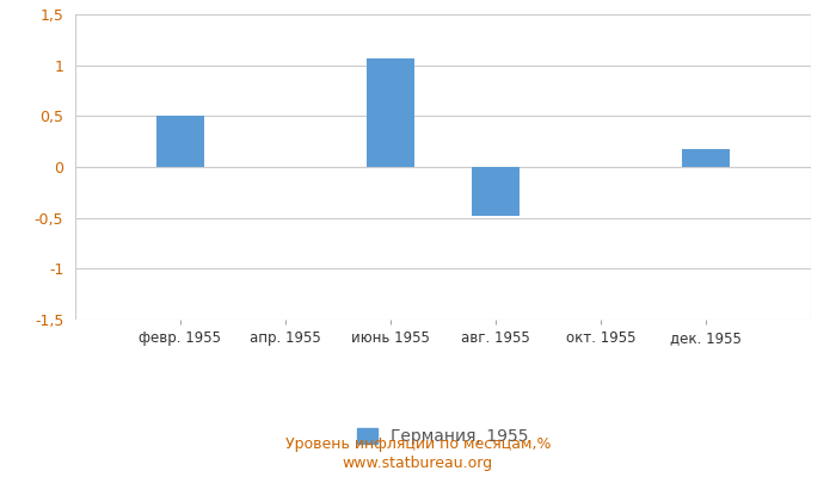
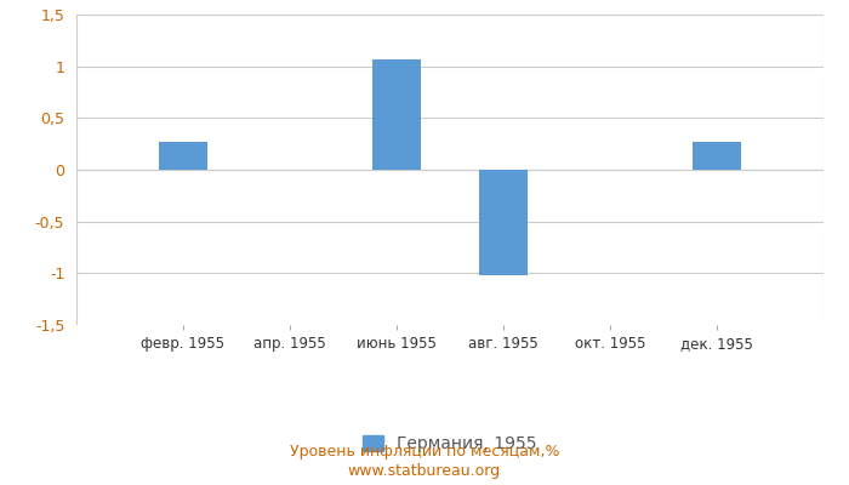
февр. 1955: 0,50 -> 0,27
авг. 1955: -0,48 -> -1,02
дек. 1955: 0,18 -> 0,27
